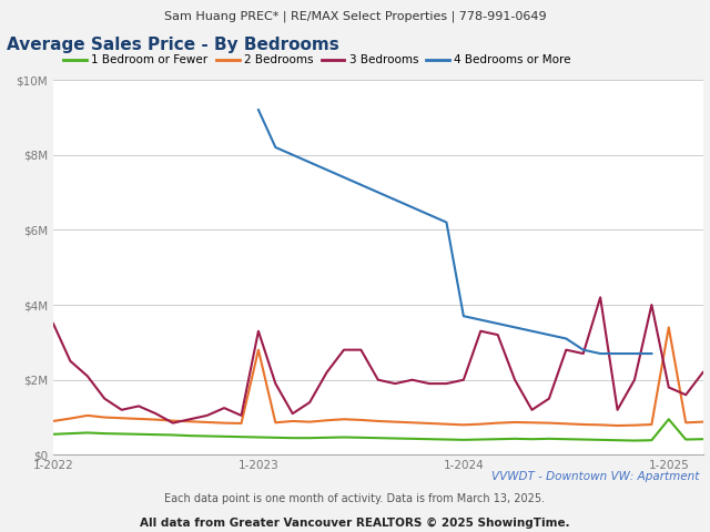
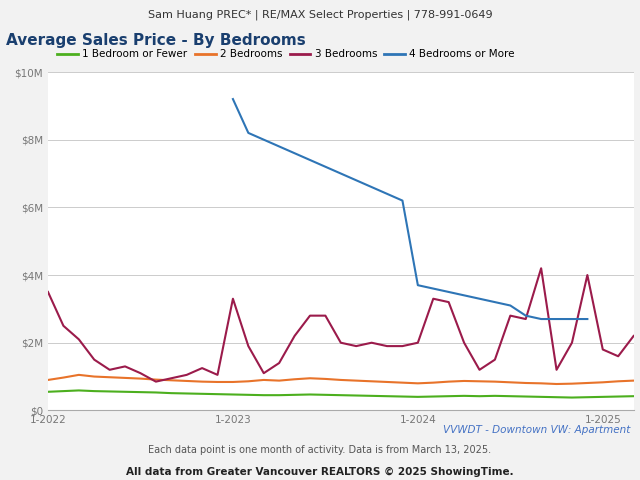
2 Bedrooms/1-2023: $2.80M -> $0.84M
1 Bedroom or Fewer/1-2025: $0.95M -> $0.40M
2 Bedrooms/1-2025: $3.40M -> $0.83M
